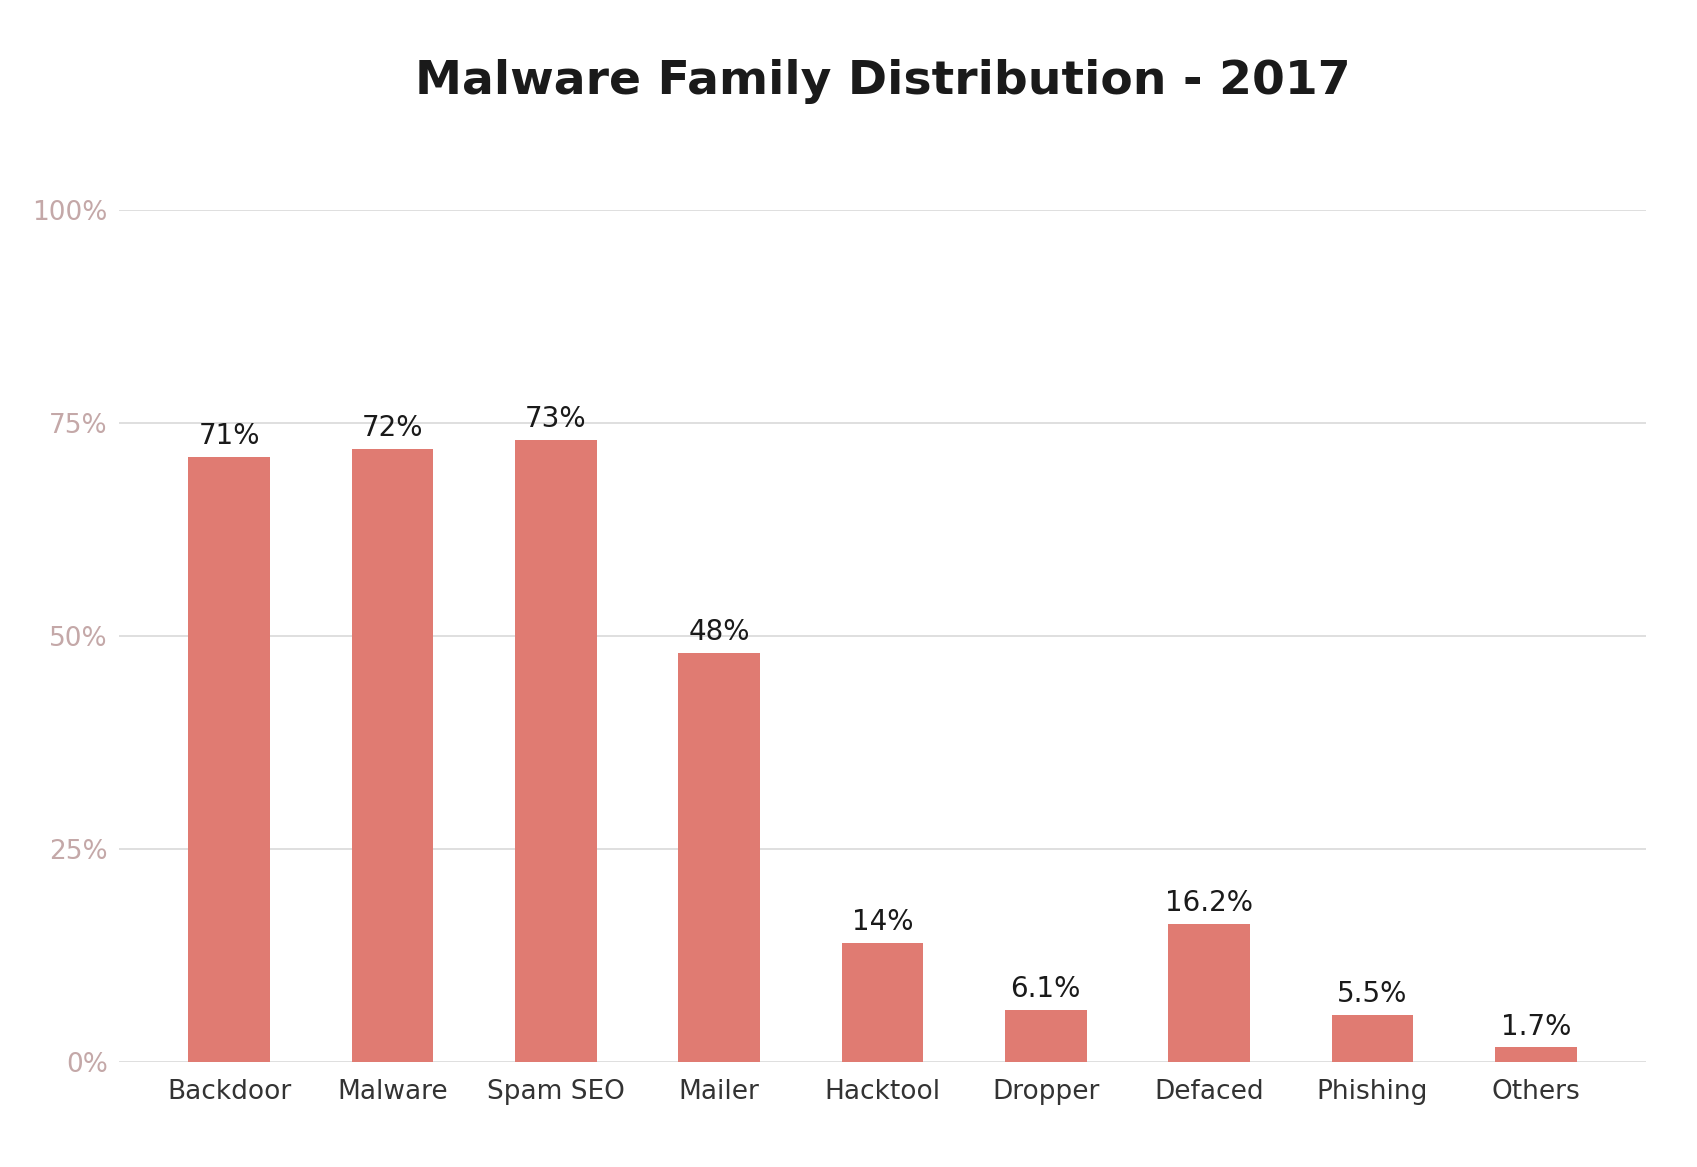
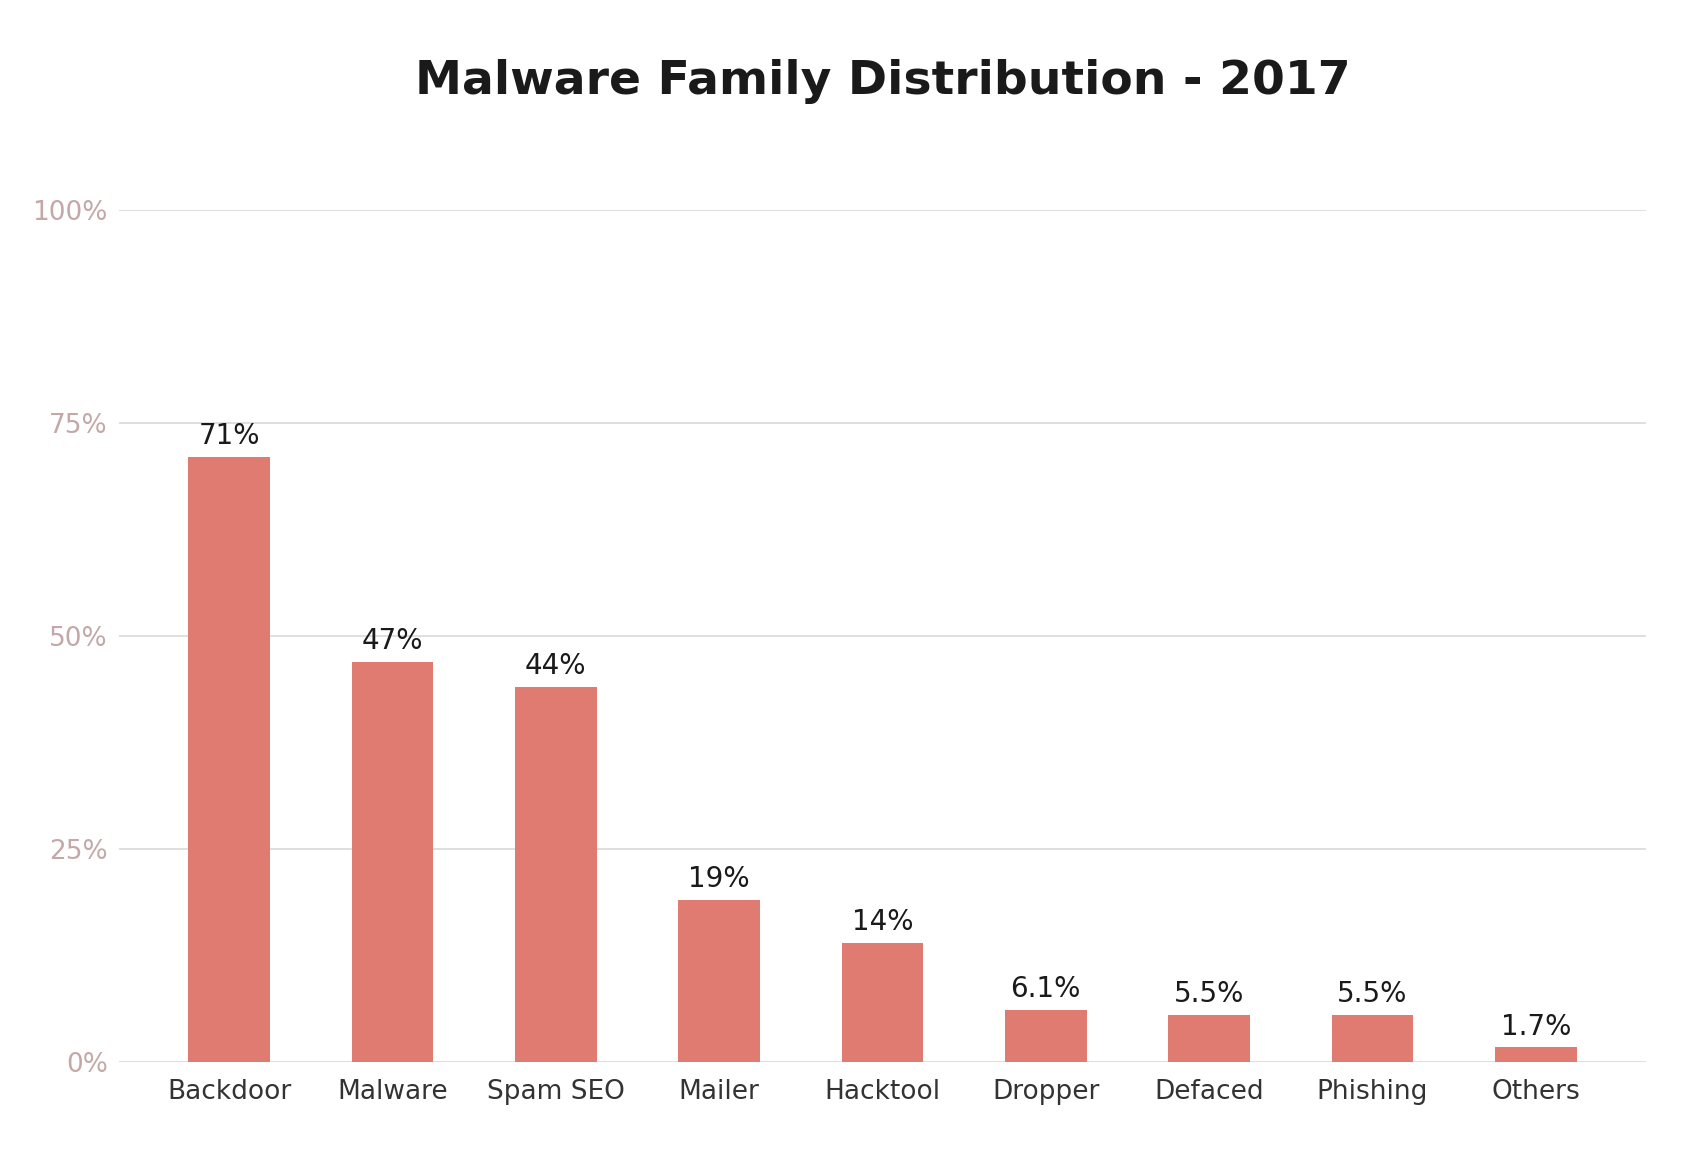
Malware: 72% -> 47%
Spam SEO: 73% -> 44%
Mailer: 48% -> 19%
Defaced: 16.2% -> 5.5%
